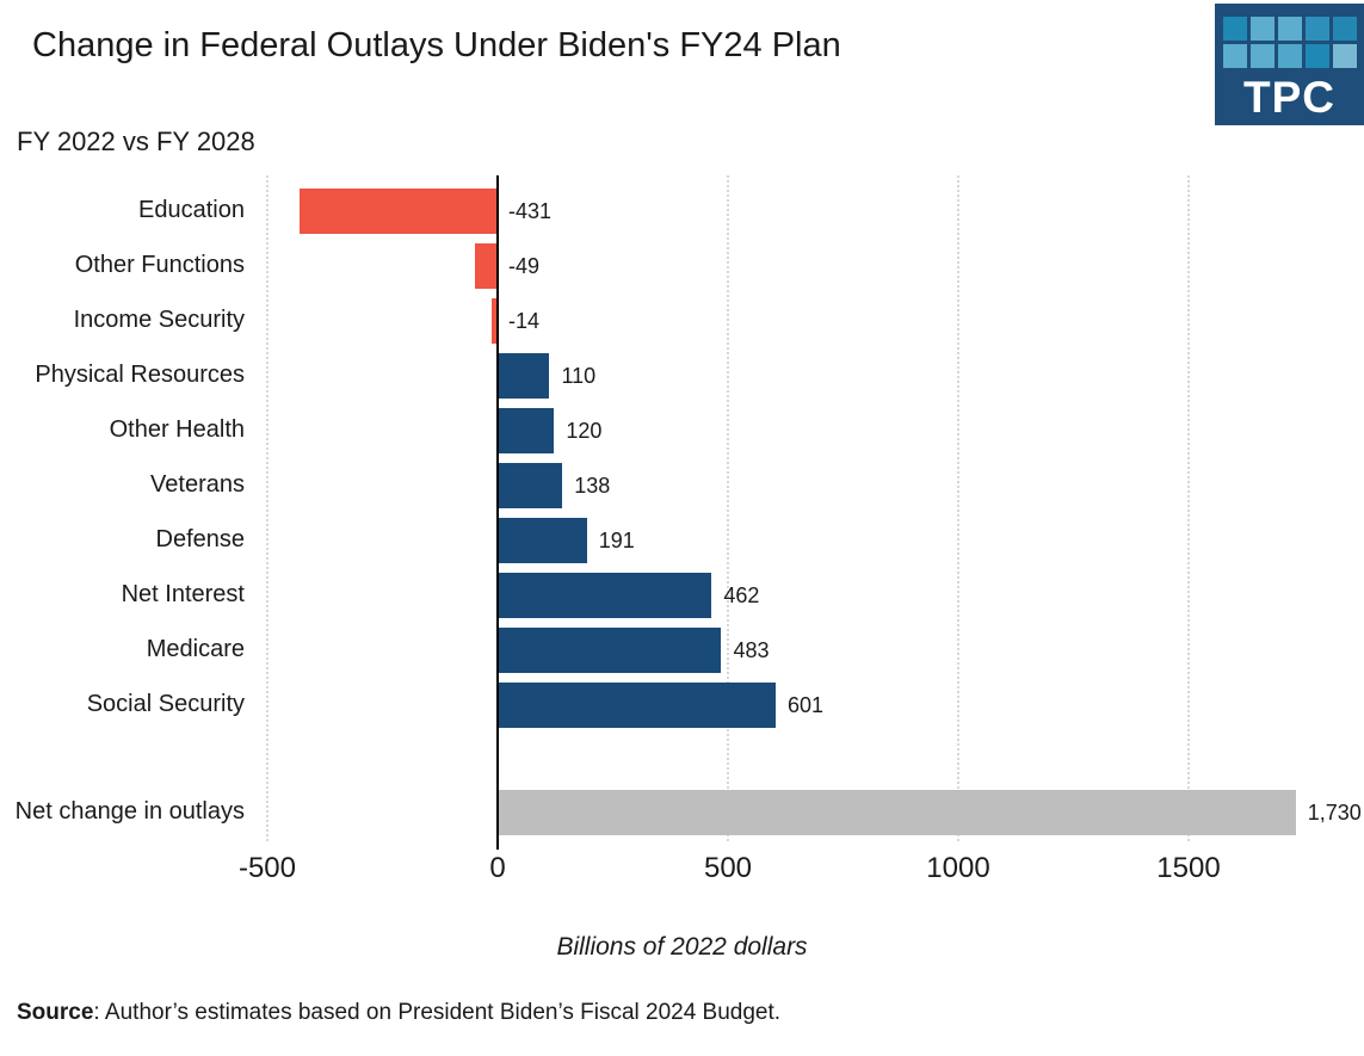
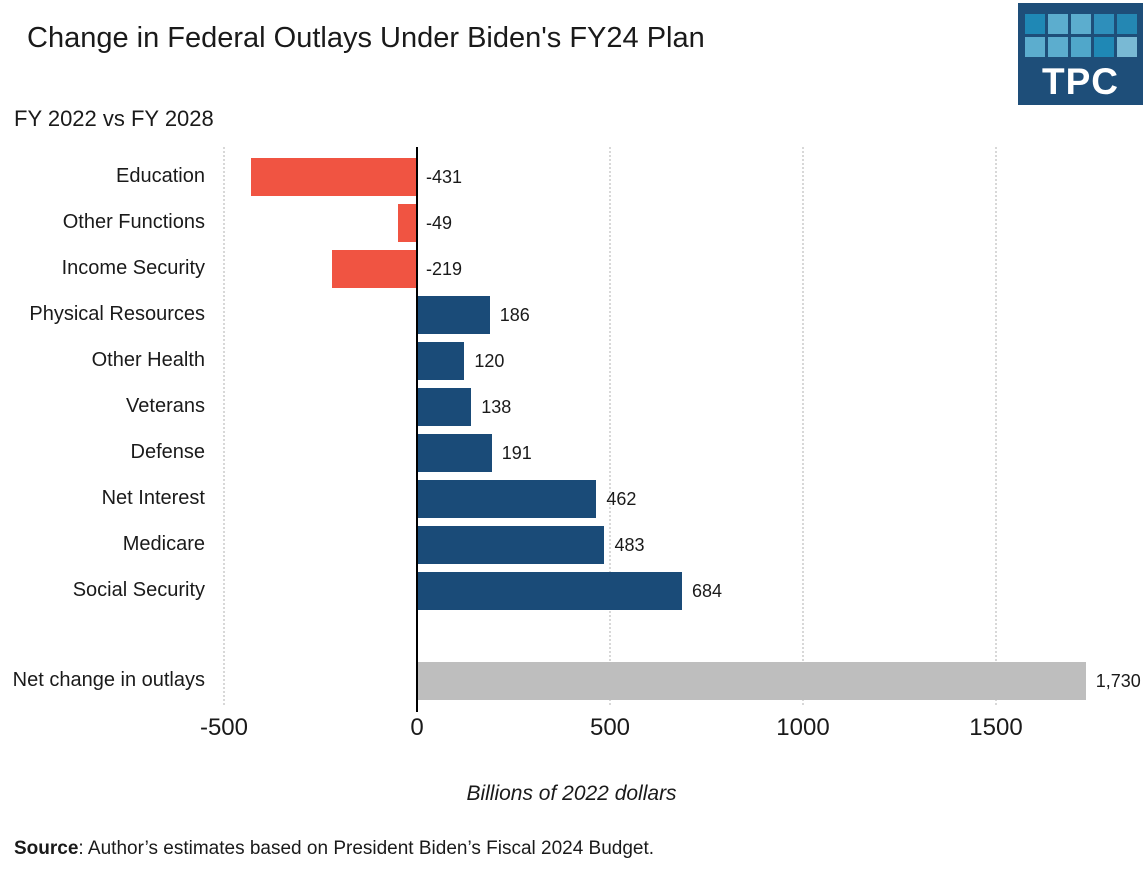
Income Security: -14 -> -219
Physical Resources: 110 -> 186
Social Security: 601 -> 684
